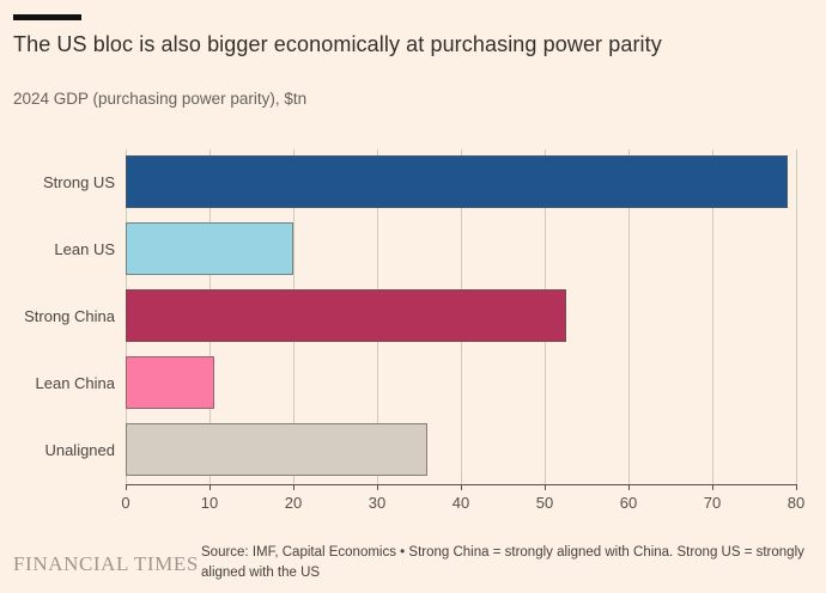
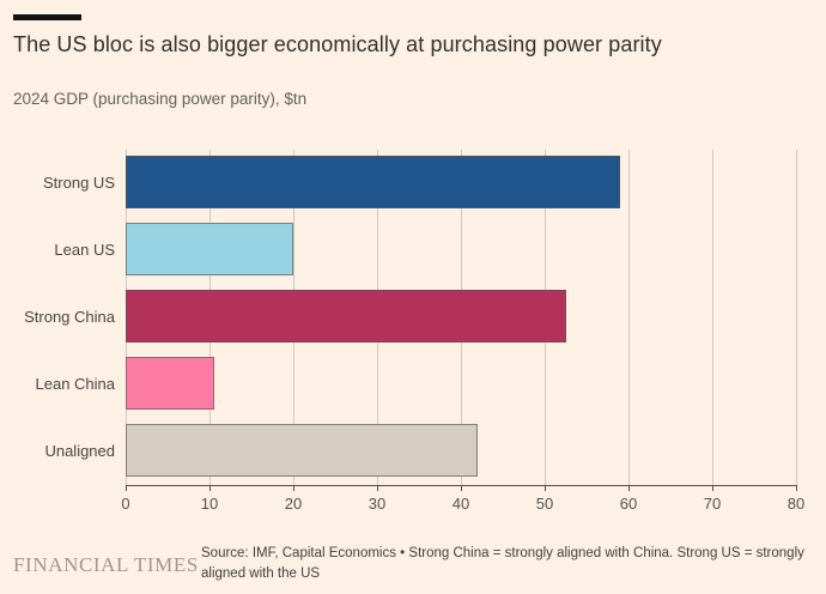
Strong US: 79 -> 59
Unaligned: 36 -> 42
